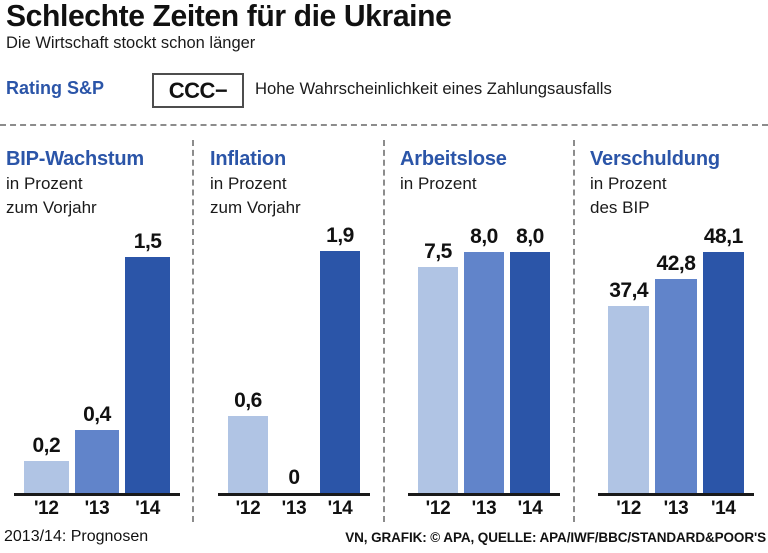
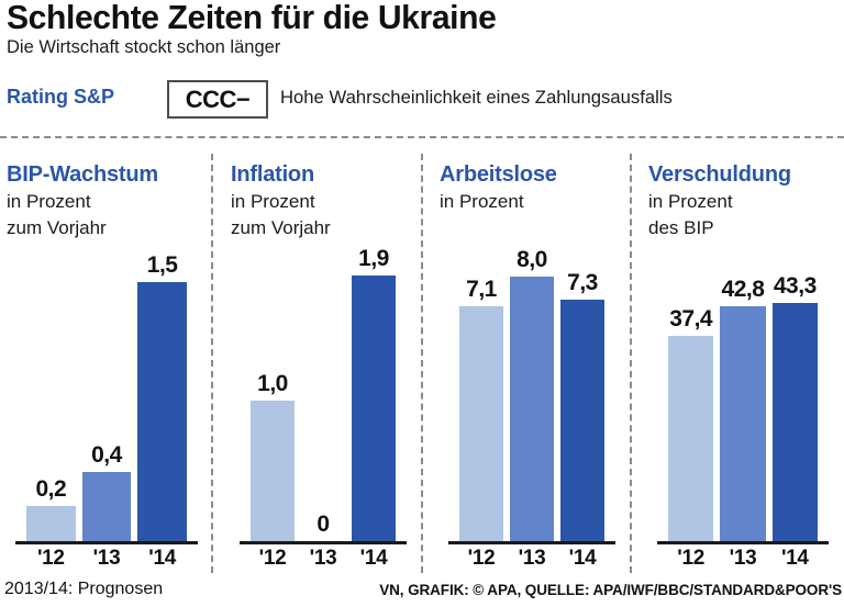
Inflation/'12: 0,6 -> 1,0
Arbeitslose/'12: 7,5 -> 7,1
Arbeitslose/'14: 8,0 -> 7,3
Verschuldung/'14: 48,1 -> 43,3
